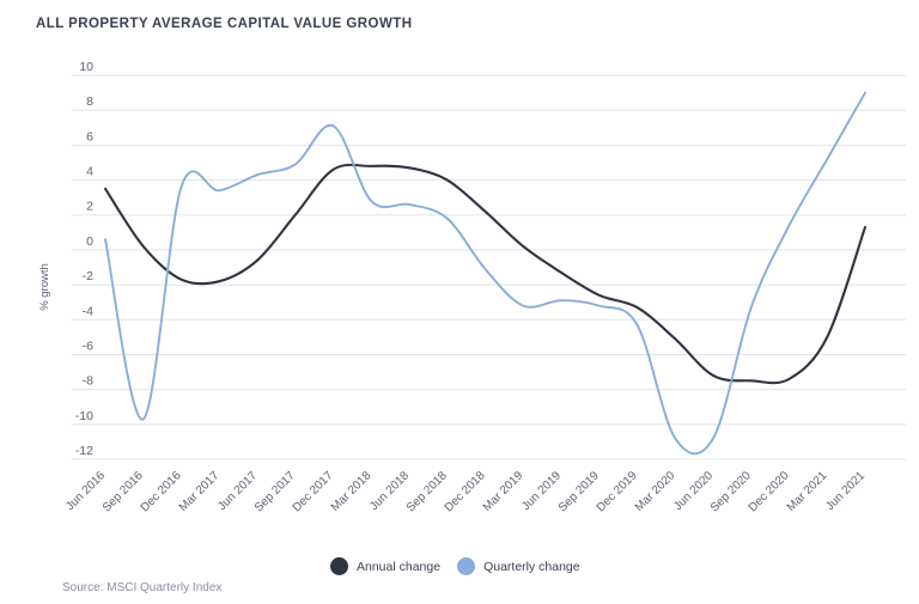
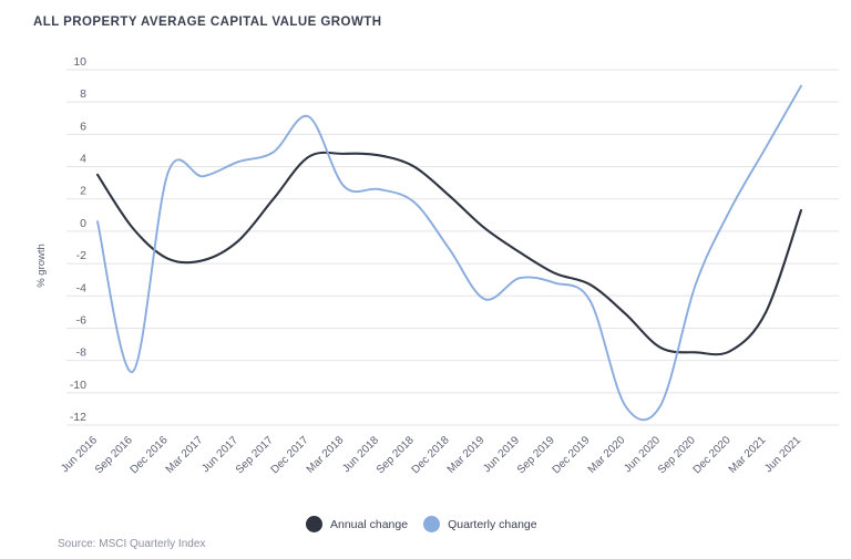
Quarterly change/Sep 2016: -9.7 -> -8.7
Quarterly change/Mar 2019: -3.2 -> -4.2
